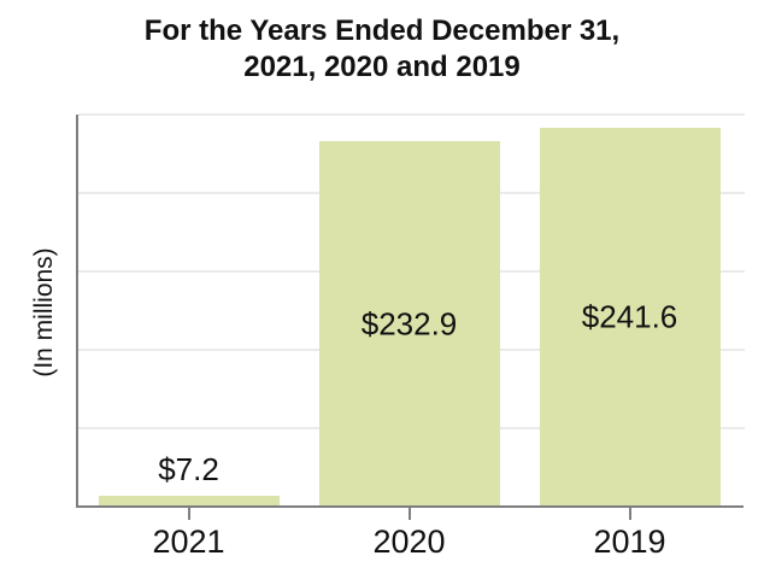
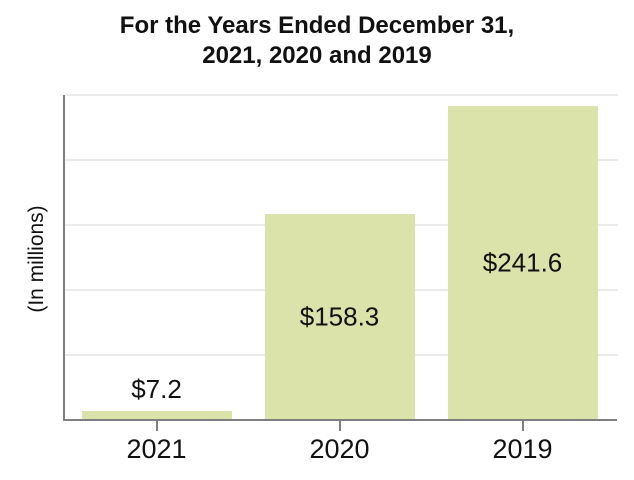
2020: $232.9 -> $158.3
